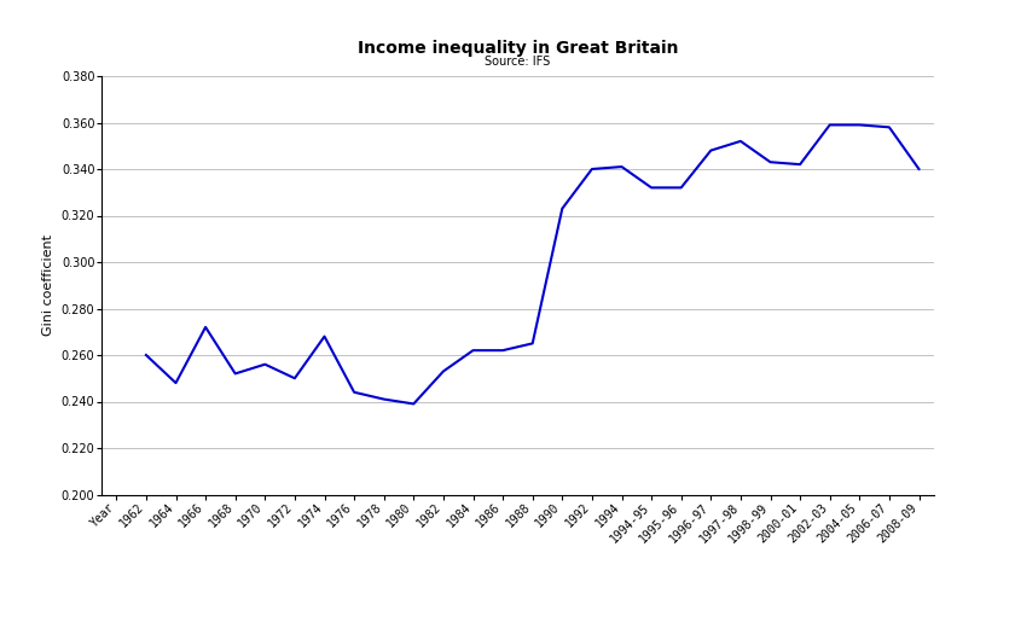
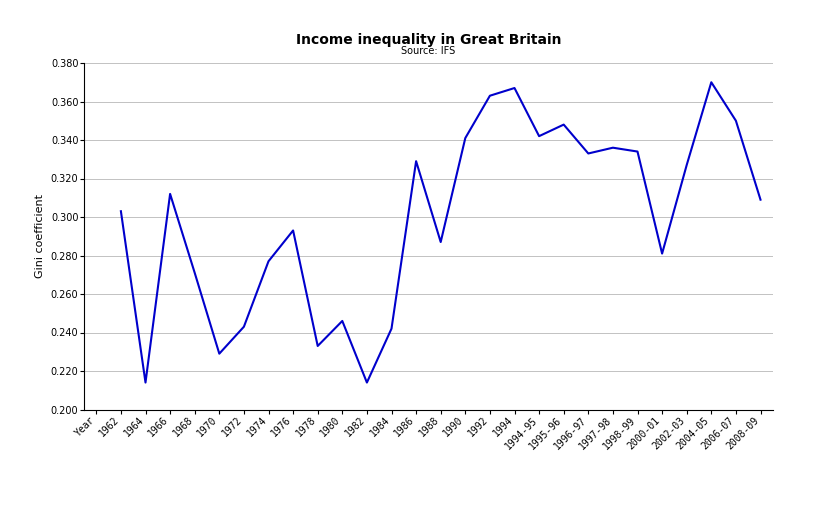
1962: 0.260 -> 0.303
1964: 0.248 -> 0.214
1966: 0.272 -> 0.312
1968: 0.252 -> 0.271
1970: 0.256 -> 0.229
1972: 0.250 -> 0.243
1974: 0.268 -> 0.277
1976: 0.244 -> 0.293
1978: 0.241 -> 0.233
1980: 0.239 -> 0.246
1982: 0.253 -> 0.214
1984: 0.262 -> 0.242
1986: 0.262 -> 0.329
1988: 0.265 -> 0.287
1990: 0.323 -> 0.341
1992: 0.340 -> 0.363
1994: 0.341 -> 0.367
1994-95: 0.332 -> 0.342
1995-96: 0.332 -> 0.348
1996-97: 0.348 -> 0.333
1997-98: 0.352 -> 0.336
1998-99: 0.343 -> 0.334
2000-01: 0.342 -> 0.281
2002-03: 0.359 -> 0.327
2004-05: 0.359 -> 0.370
2006-07: 0.358 -> 0.350
2008-09: 0.340 -> 0.309
